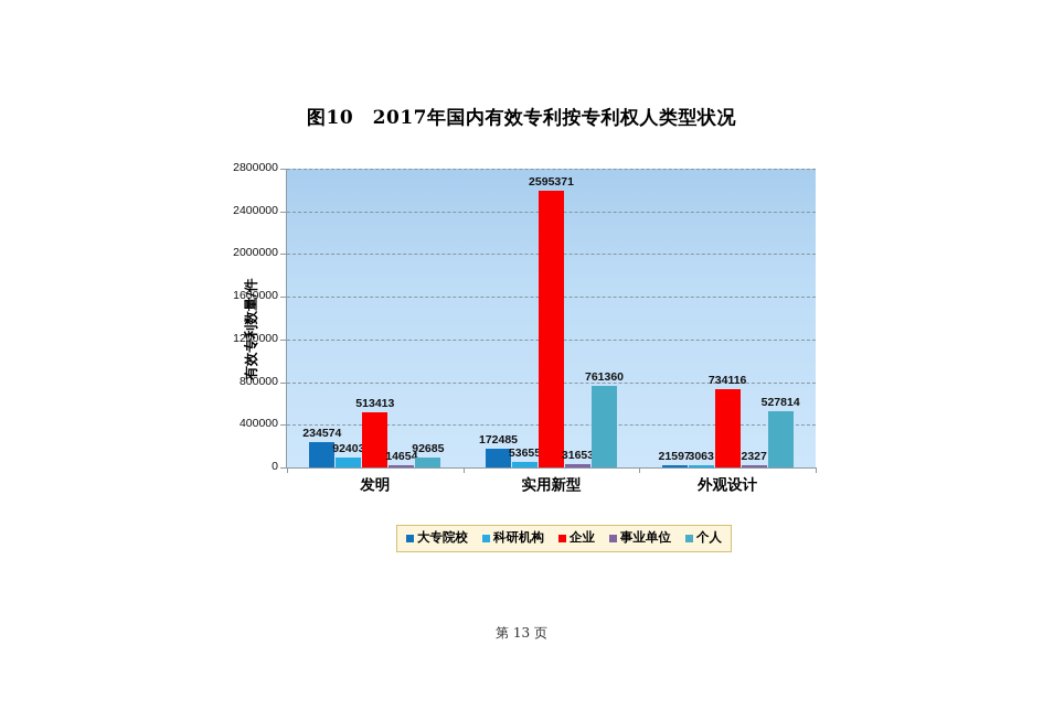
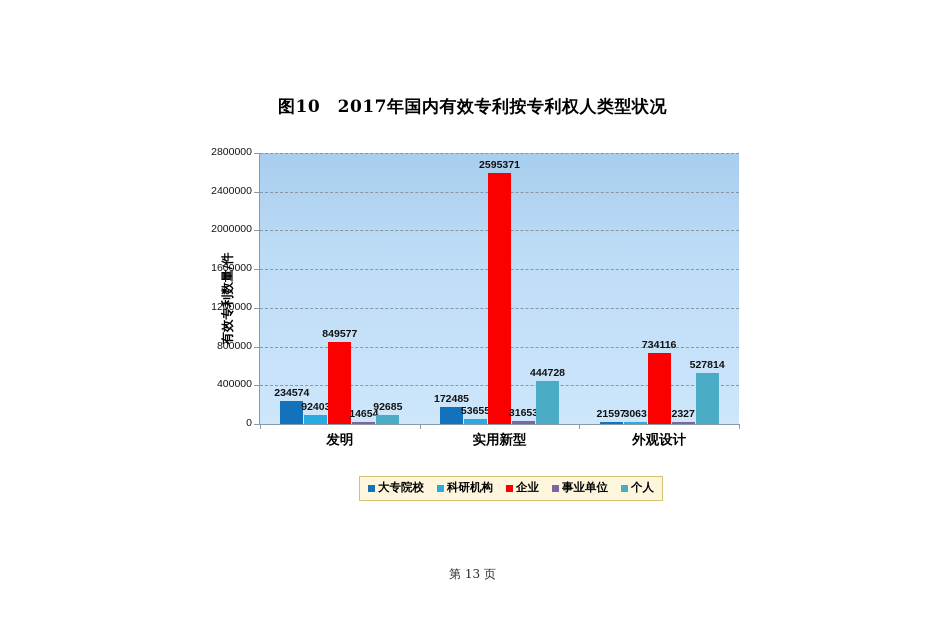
企业/发明: 513413 -> 849577
个人/实用新型: 761360 -> 444728
